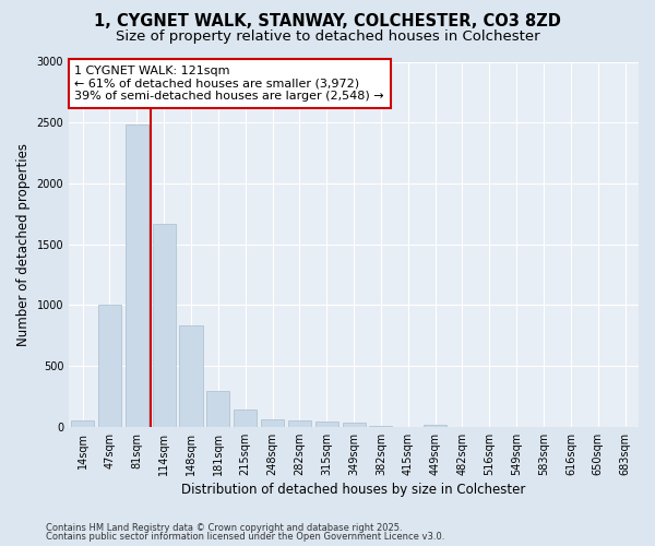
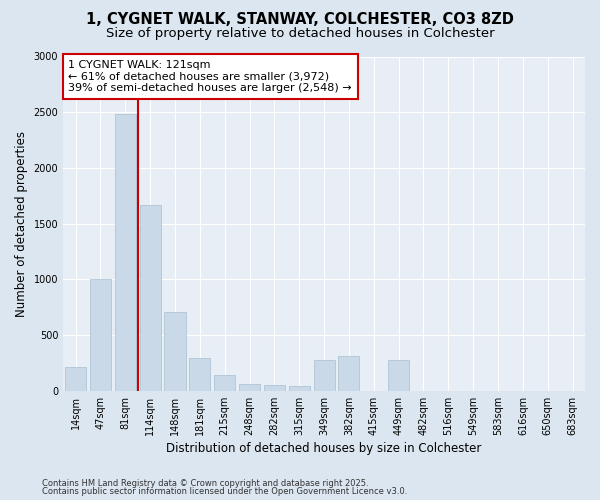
14sqm: 60 -> 210
148sqm: 840 -> 710
349sqm: 30 -> 280
382sqm: 10 -> 310
449sqm: 20 -> 280
